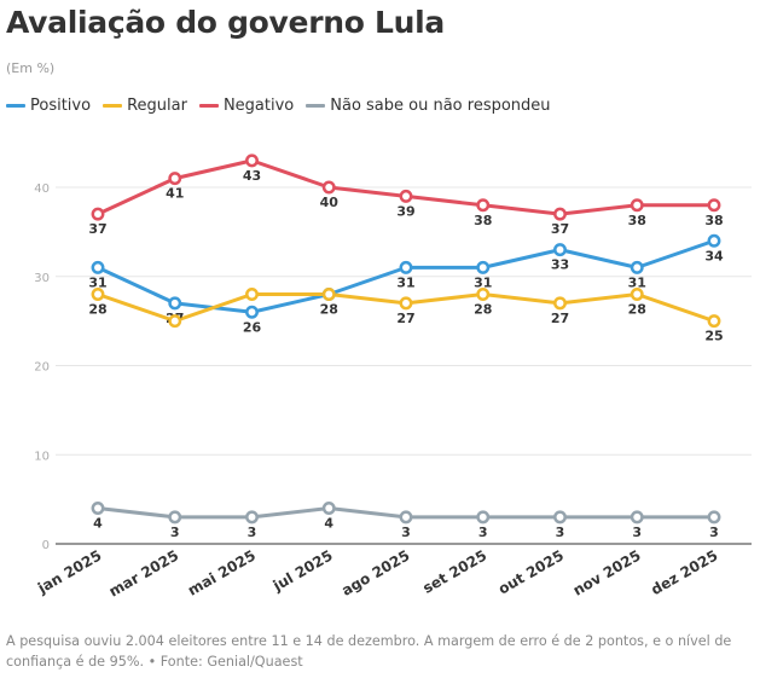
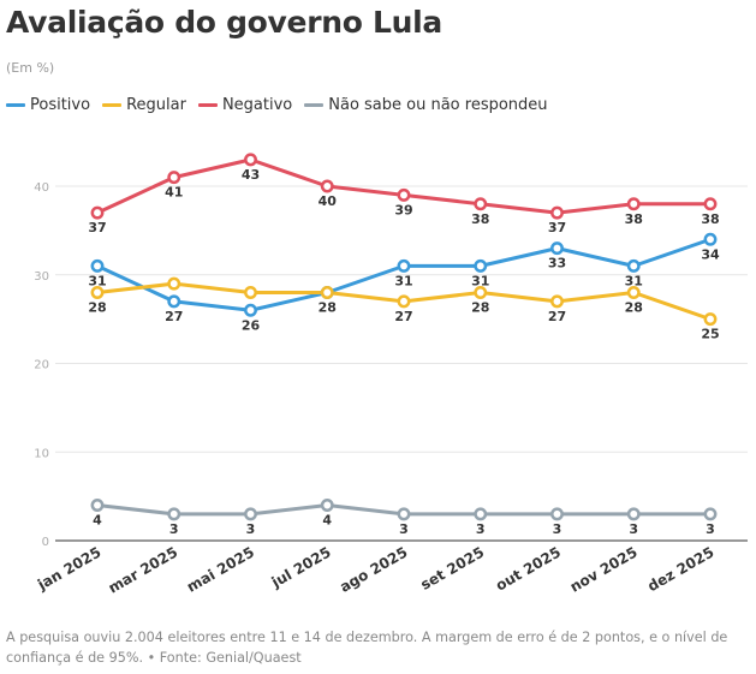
Regular/mar 2025: 25 -> 29
